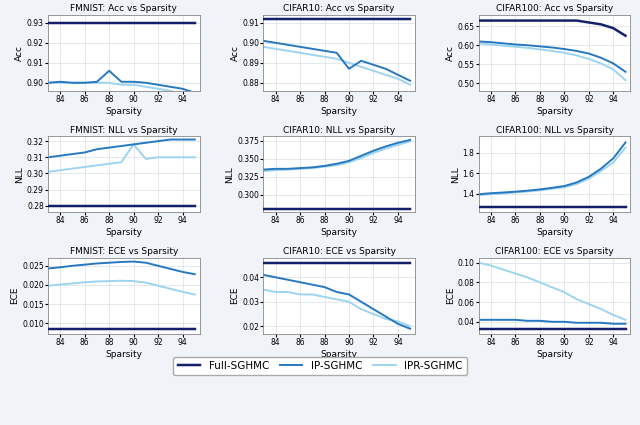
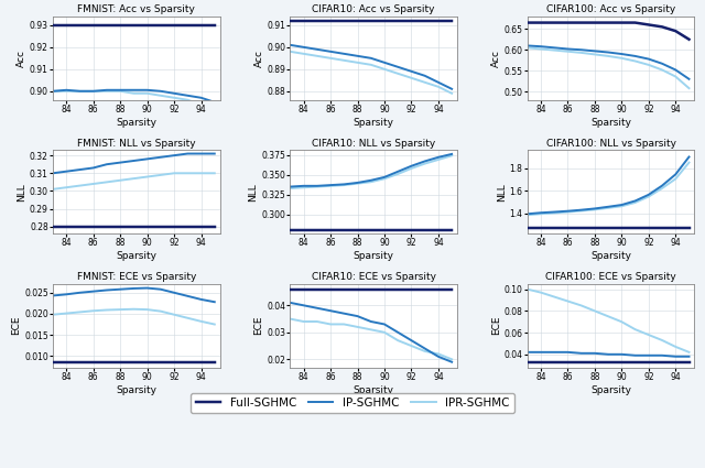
FMNIST: Acc vs Sparsity/IP-SGHMC/88: 0.906 -> 0.900
CIFAR10: Acc vs Sparsity/IP-SGHMC/90: 0.887 -> 0.893
FMNIST: NLL vs Sparsity/IPR-SGHMC/90: 0.318 -> 0.308
